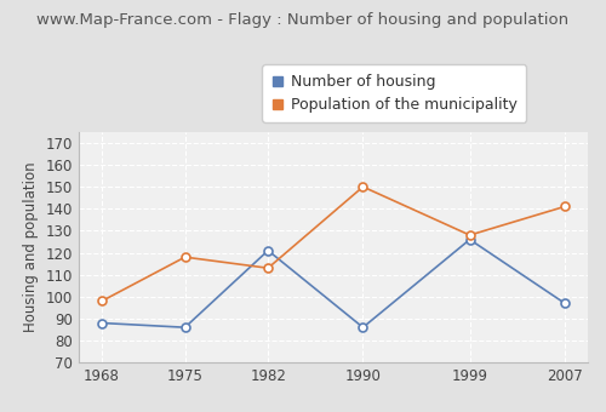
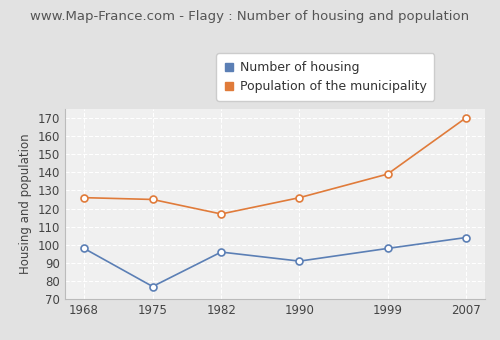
Number of housing/1968: 88 -> 98
Population of the municipality/1968: 98 -> 126
Number of housing/1975: 86 -> 77
Population of the municipality/1975: 118 -> 125
Number of housing/1982: 121 -> 96
Population of the municipality/1982: 113 -> 117
Number of housing/1990: 86 -> 91
Population of the municipality/1990: 150 -> 126
Number of housing/1999: 126 -> 98
Population of the municipality/1999: 128 -> 139
Number of housing/2007: 97 -> 104
Population of the municipality/2007: 141 -> 170
